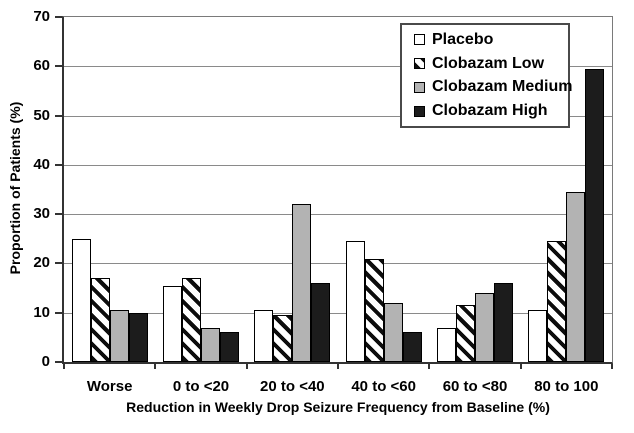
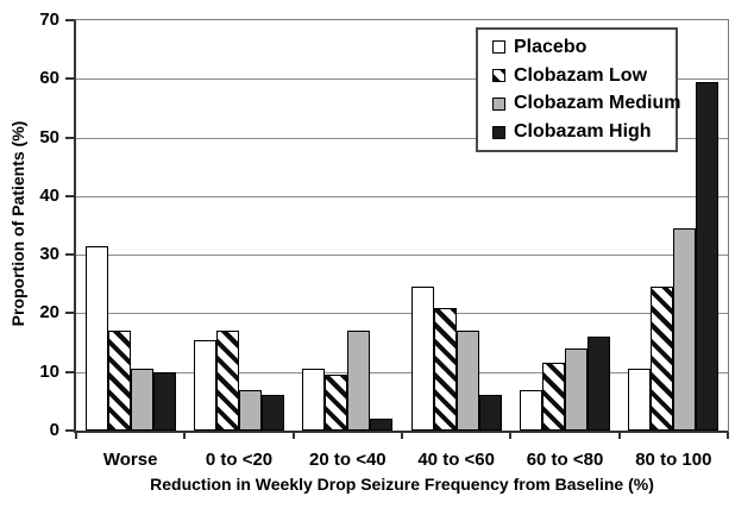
Placebo/Worse: 25 -> 32
Clobazam Medium/20 to <40: 32 -> 17
Clobazam High/20 to <40: 16 -> 2
Clobazam Medium/40 to <60: 12 -> 17
